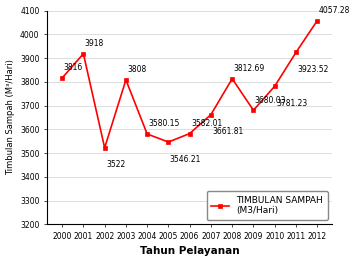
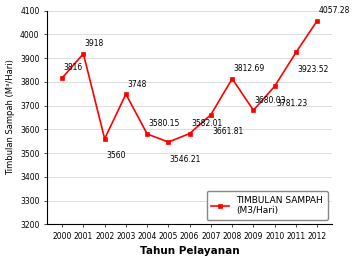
2002: 3522 -> 3560
2003: 3808 -> 3748
